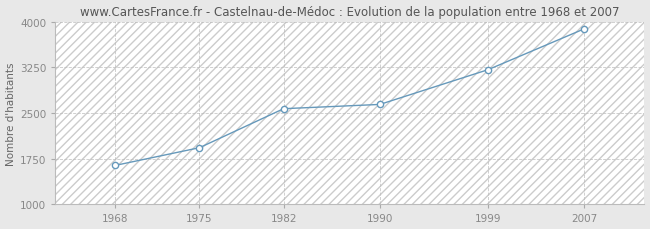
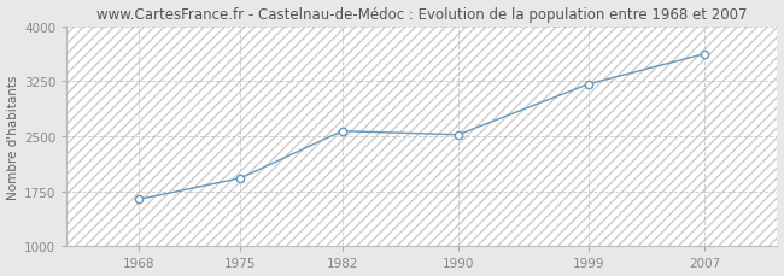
1990: 2640 -> 2520
2007: 3880 -> 3620
